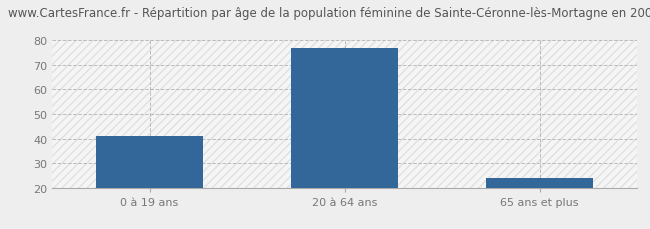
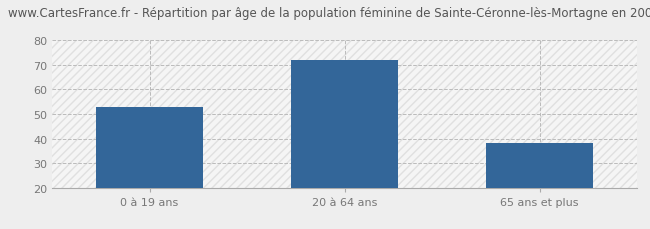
0 à 19 ans: 41 -> 53
20 à 64 ans: 77 -> 72
65 ans et plus: 24 -> 38
